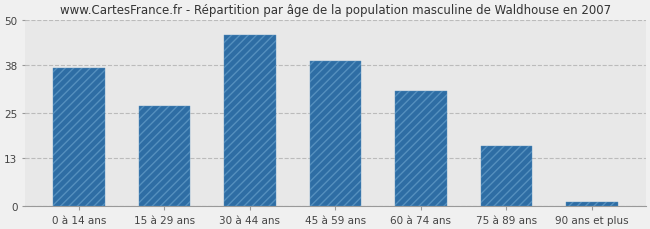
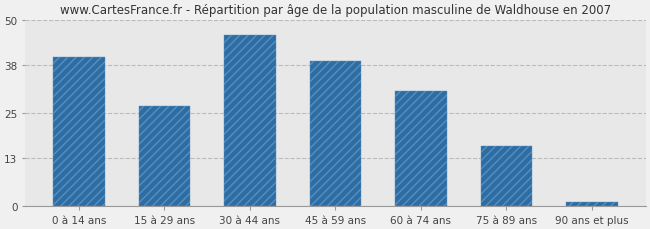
0 à 14 ans: 37 -> 40
